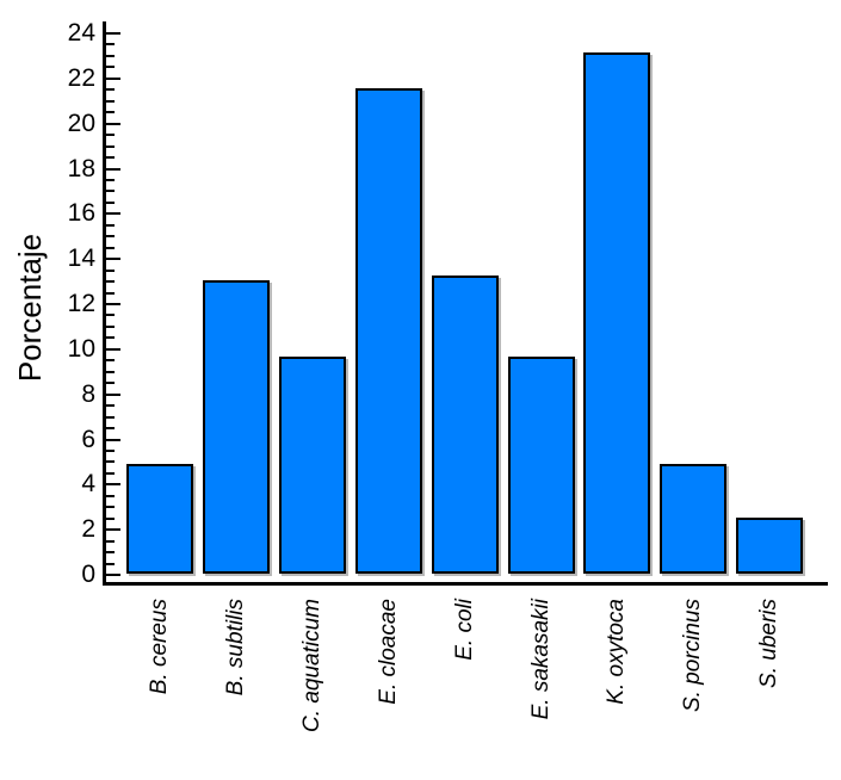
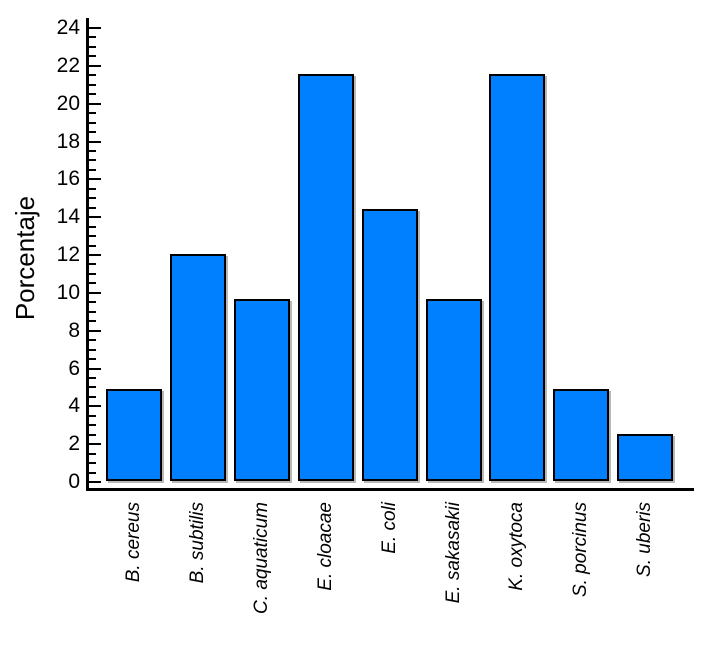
B. subtilis: 12.9 -> 11.9
E. coli: 13.1 -> 14.3
K. oxytoca: 23.0 -> 21.4
